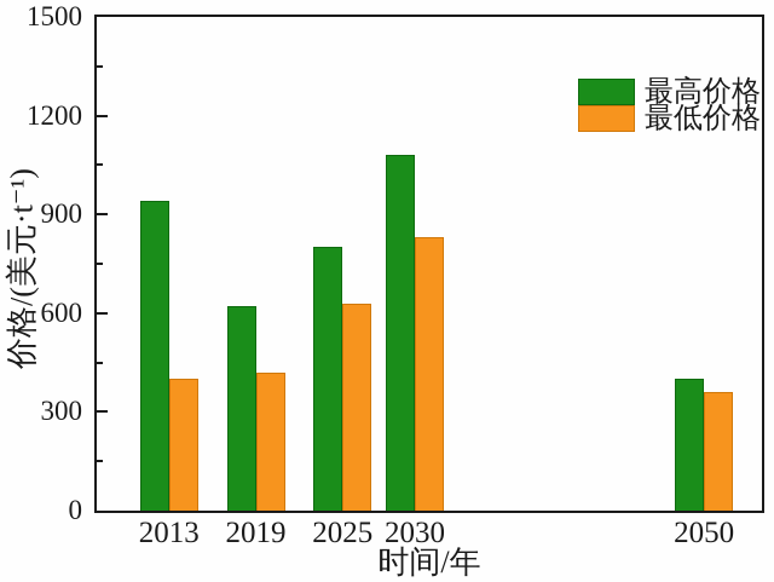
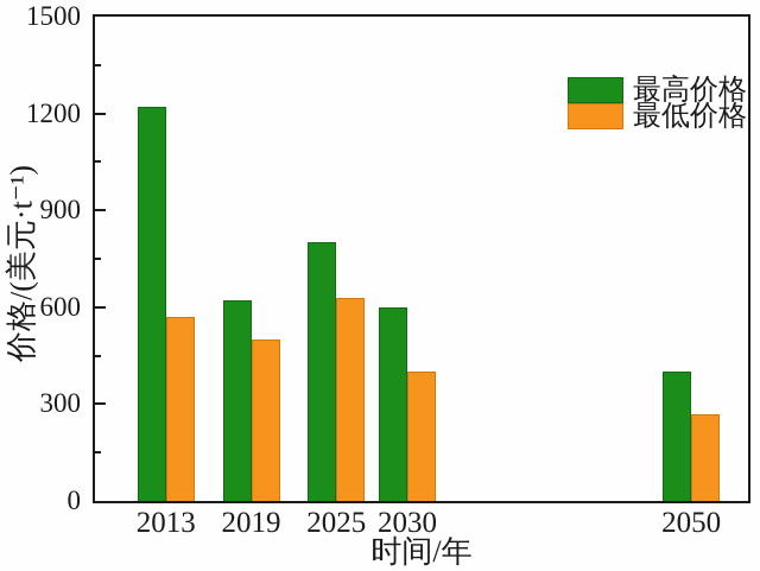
最高价格/2013: 940 -> 1220
最低价格/2013: 400 -> 570
最低价格/2019: 420 -> 500
最高价格/2030: 1080 -> 600
最低价格/2030: 830 -> 400
最低价格/2050: 360 -> 270
